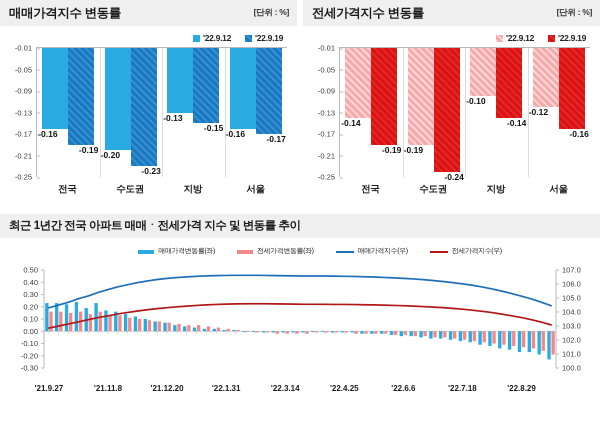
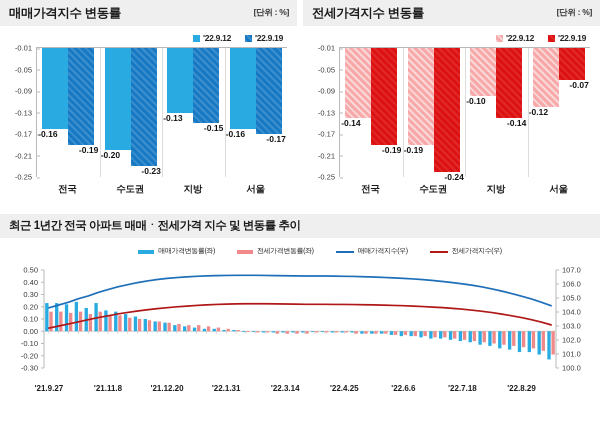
전세가격지수 변동률/'22.9.19/서울: -0.16 -> -0.07
